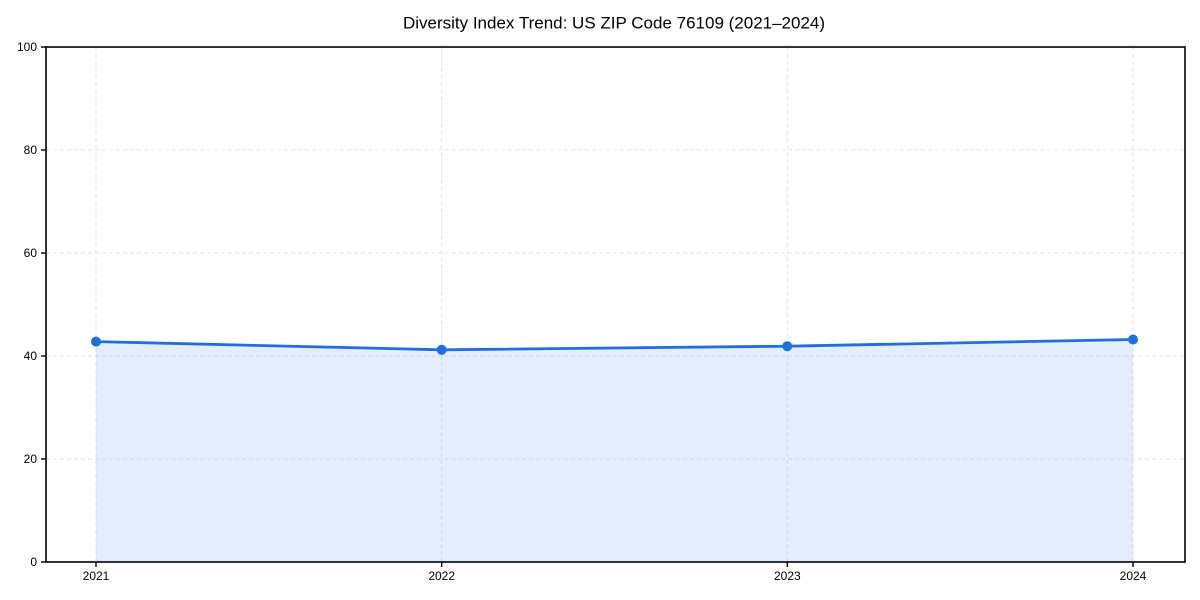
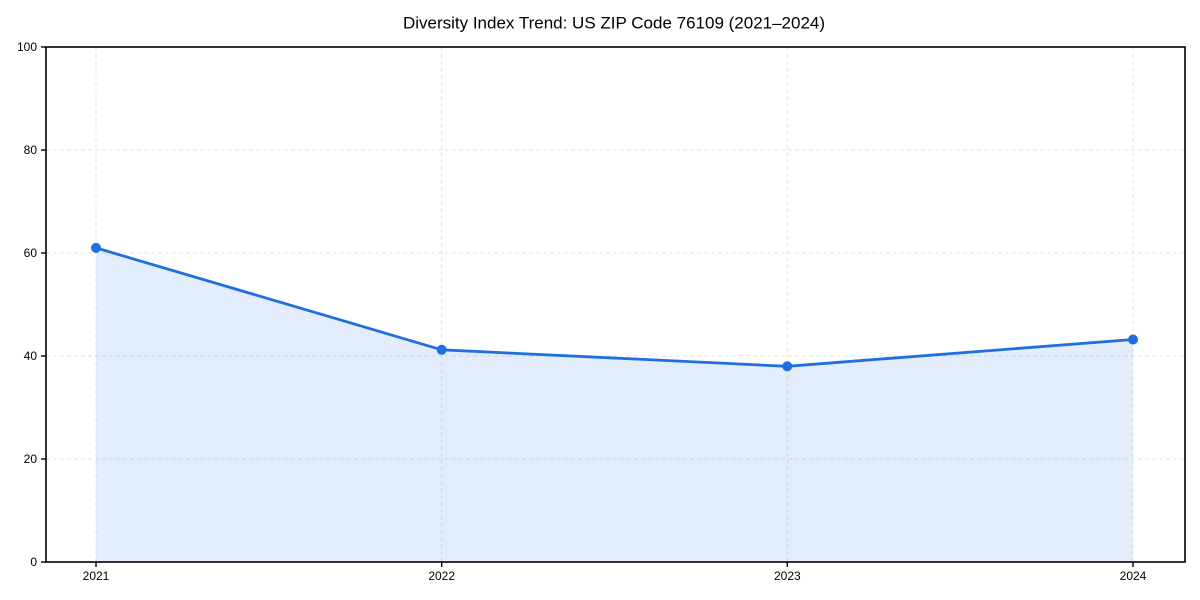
2021: 43 -> 61
2023: 42 -> 38
